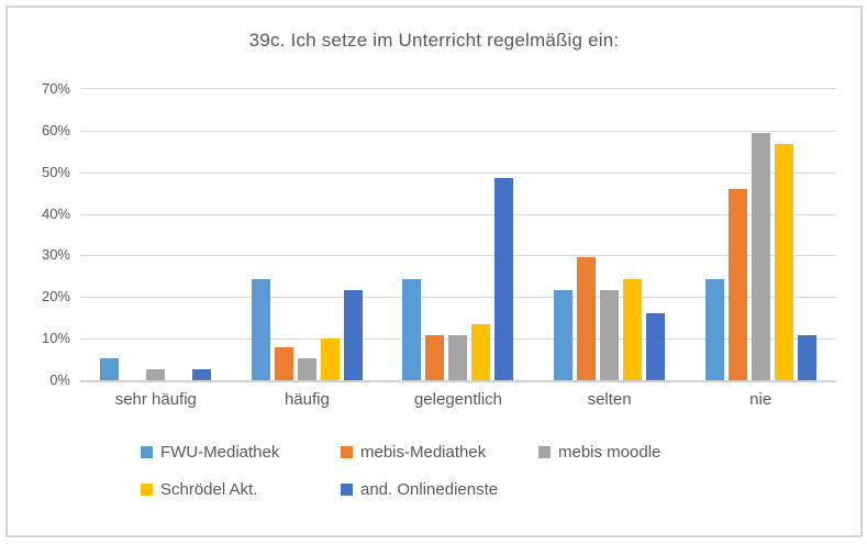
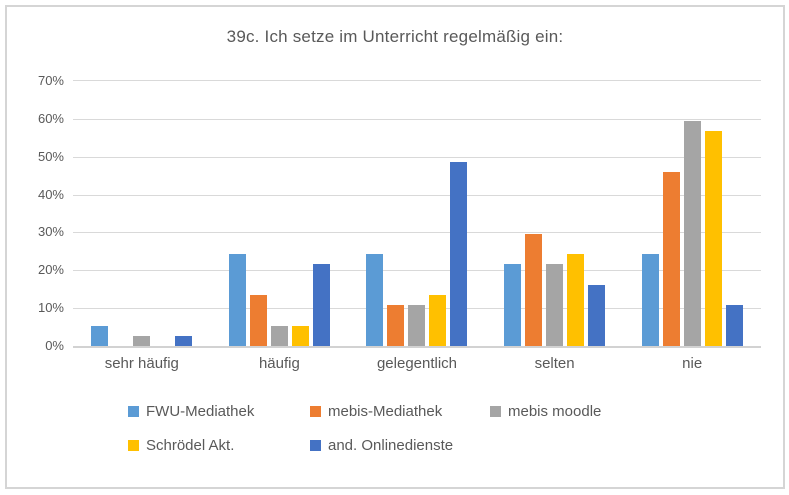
mebis-Mediathek/häufig: 8% -> 14%
Schrödel Akt./häufig: 10% -> 5%
